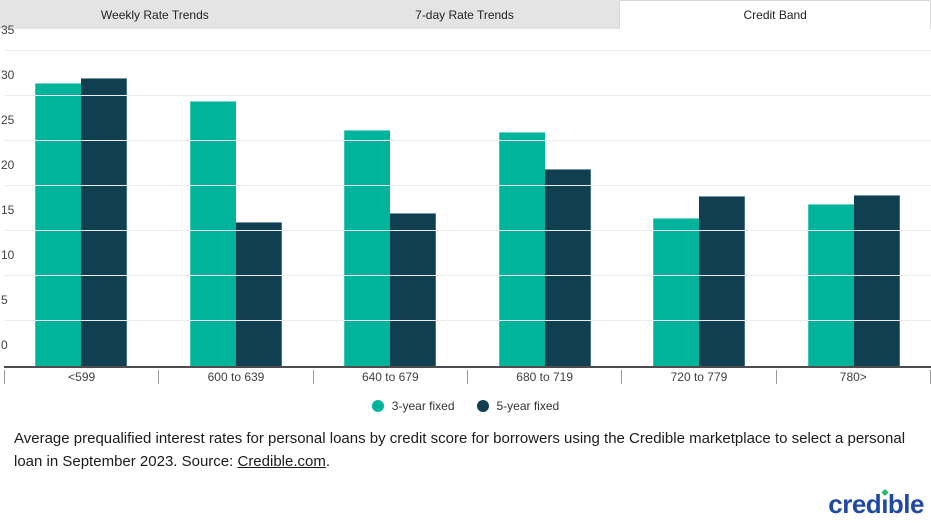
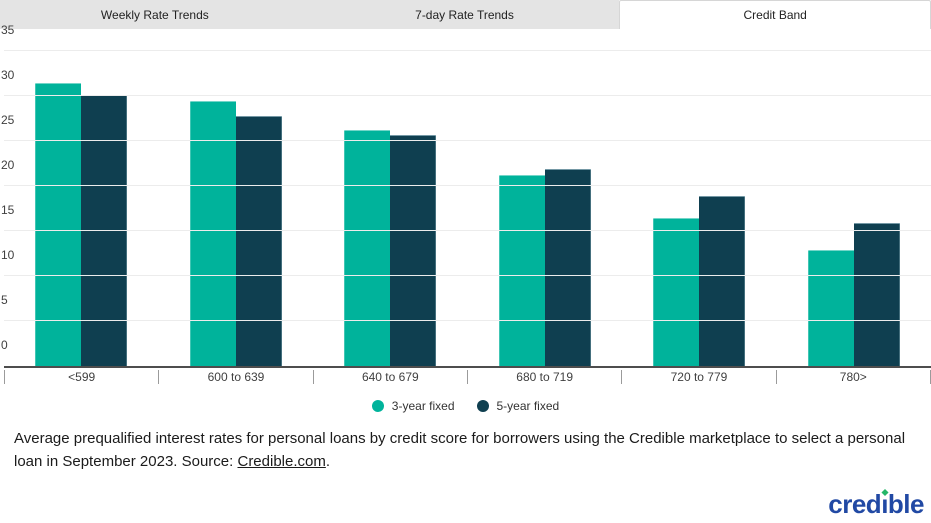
5-year fixed/<599: 32 -> 30
5-year fixed/600 to 639: 16 -> 28
5-year fixed/640 to 679: 17 -> 26
3-year fixed/680 to 719: 26 -> 21
3-year fixed/780>: 18 -> 13
5-year fixed/780>: 19 -> 16
